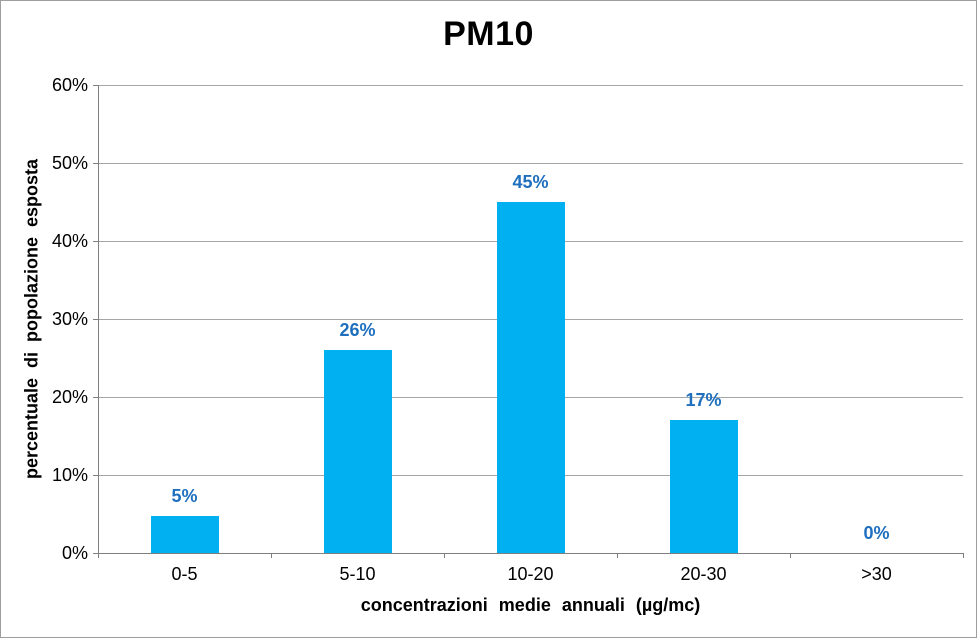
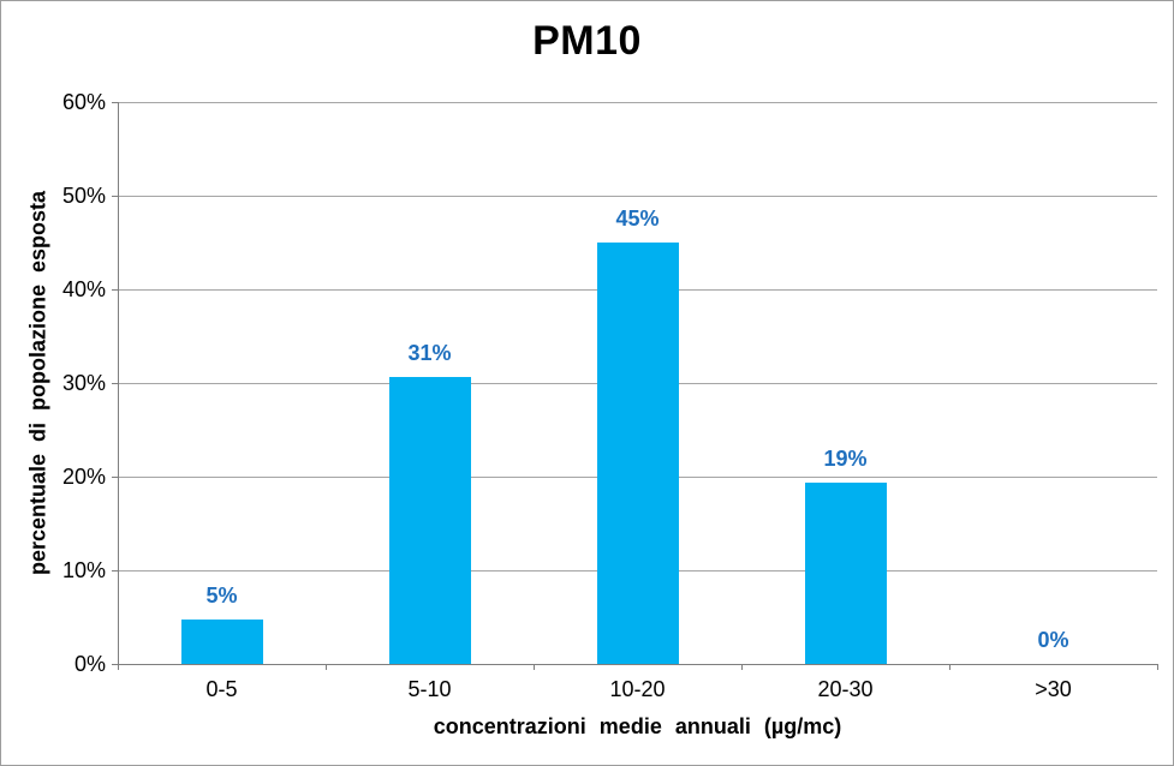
5-10: 26% -> 31%
20-30: 17% -> 19%
